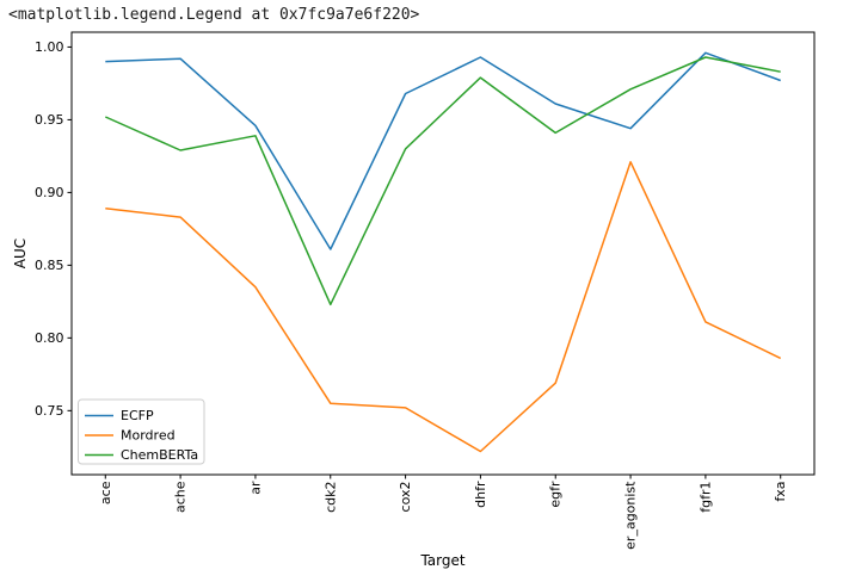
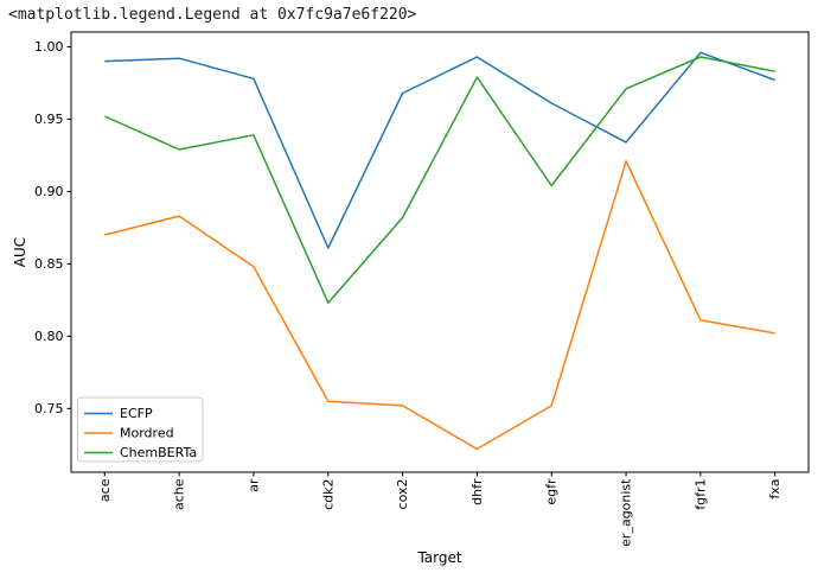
Mordred/ace: 0.889 -> 0.870
ECFP/ar: 0.946 -> 0.978
Mordred/ar: 0.835 -> 0.848
ChemBERTa/cox2: 0.930 -> 0.882
Mordred/egfr: 0.769 -> 0.752
ChemBERTa/egfr: 0.941 -> 0.904
ECFP/er_agonist: 0.944 -> 0.934
Mordred/fxa: 0.786 -> 0.802
